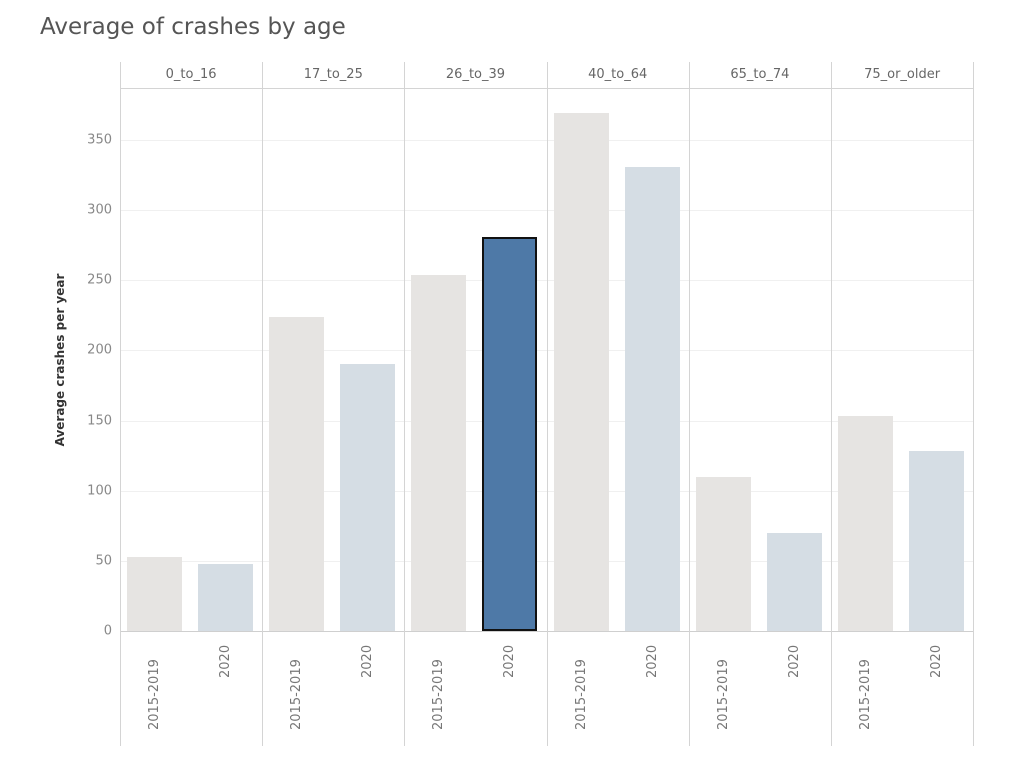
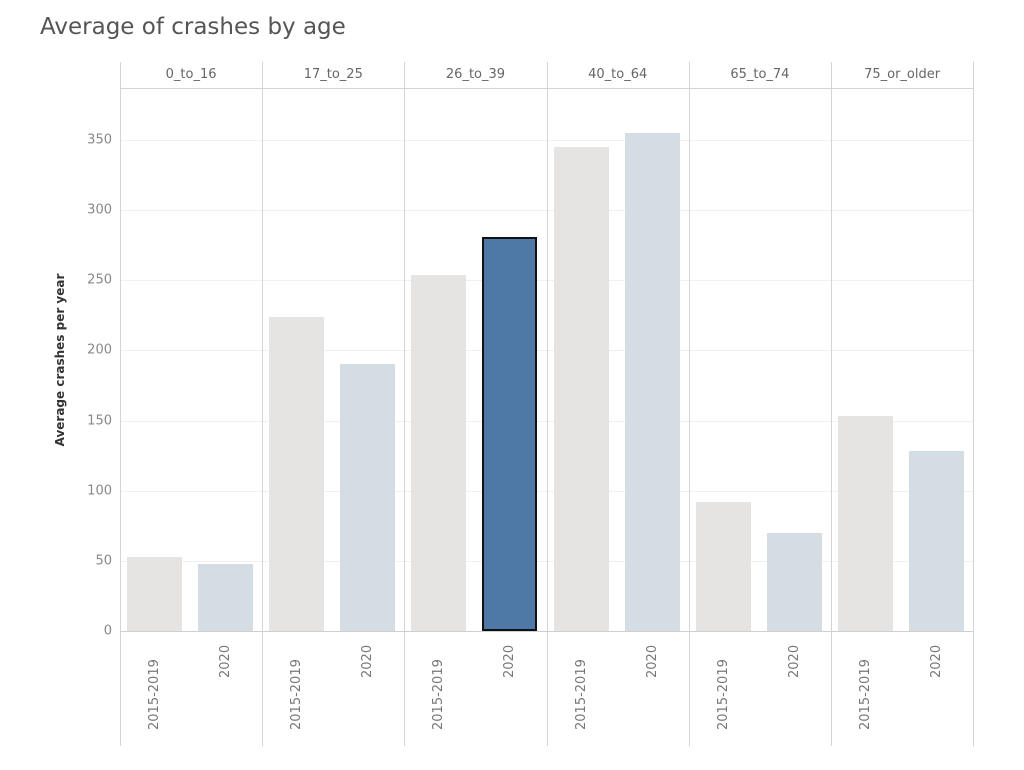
2015-2019/40_to_64: 369 -> 345
2020/40_to_64: 331 -> 355
2015-2019/65_to_74: 110 -> 92
